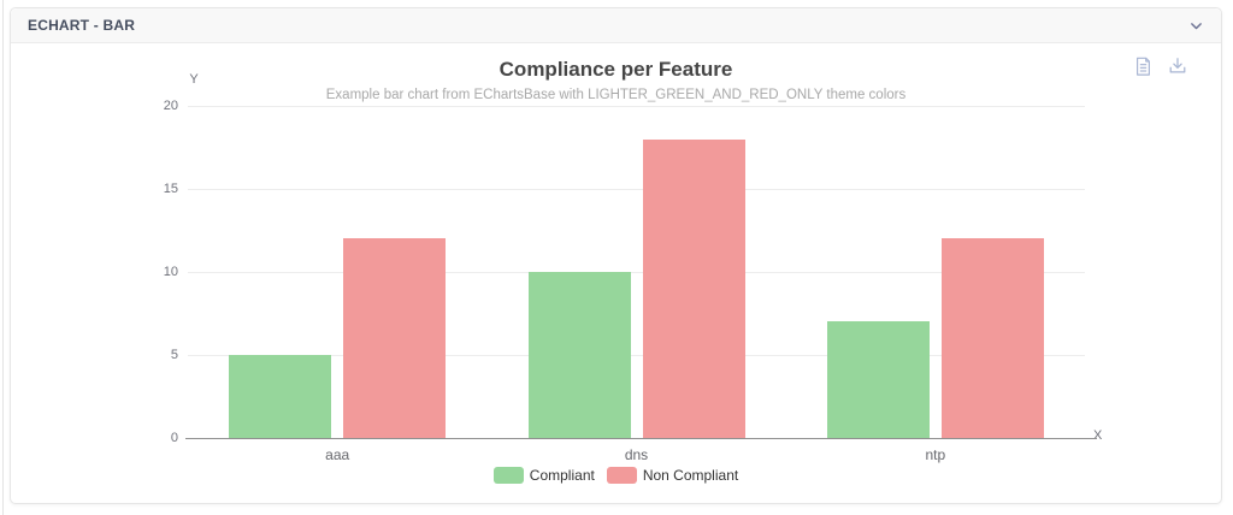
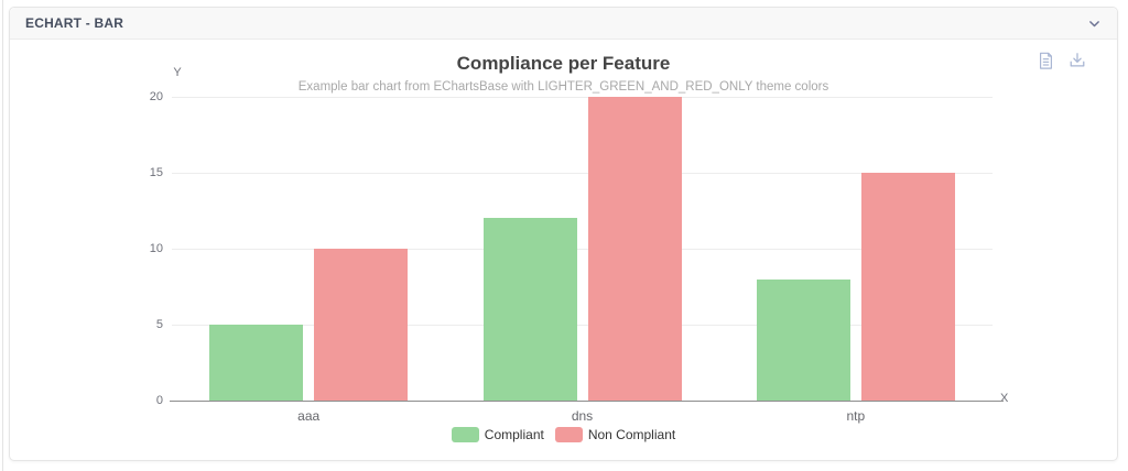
Non Compliant/aaa: 12 -> 10
Compliant/dns: 10 -> 12
Non Compliant/dns: 18 -> 20
Compliant/ntp: 7 -> 8
Non Compliant/ntp: 12 -> 15
